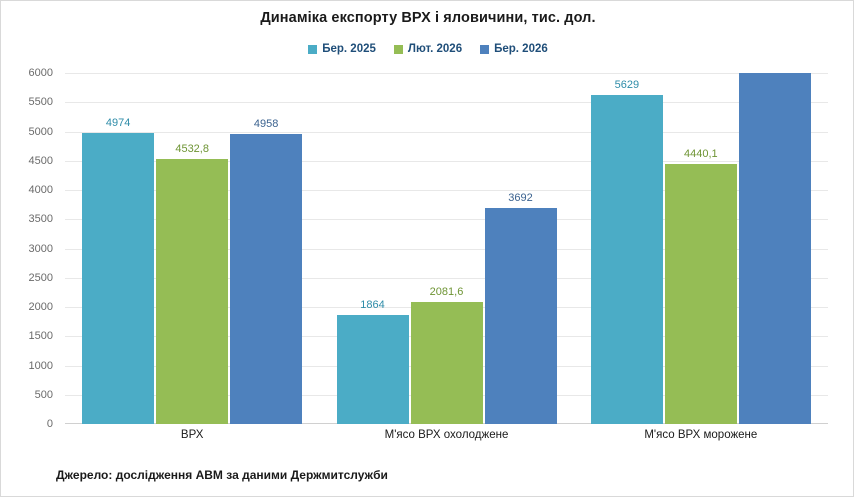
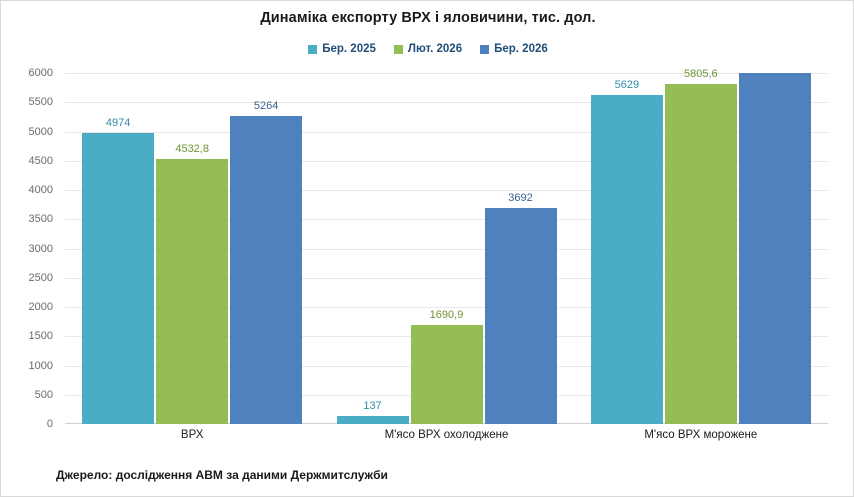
Бер. 2026/ВРХ: 4958 -> 5264
Бер. 2025/М'ясо ВРХ охолоджене: 1864 -> 137
Лют. 2026/М'ясо ВРХ охолоджене: 2081,6 -> 1690,9
Лют. 2026/М'ясо ВРХ морожене: 4440,1 -> 5805,6
